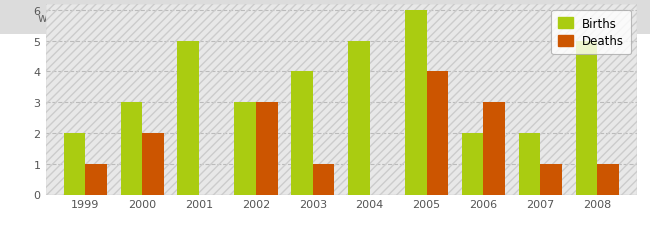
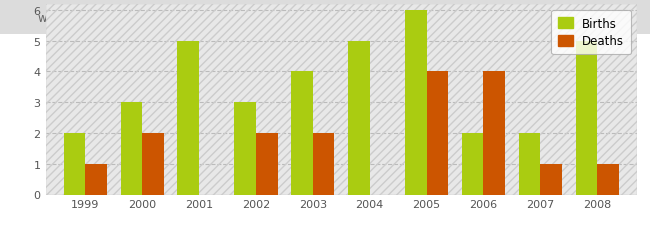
Deaths/2002: 3 -> 2
Deaths/2003: 1 -> 2
Deaths/2006: 3 -> 4
